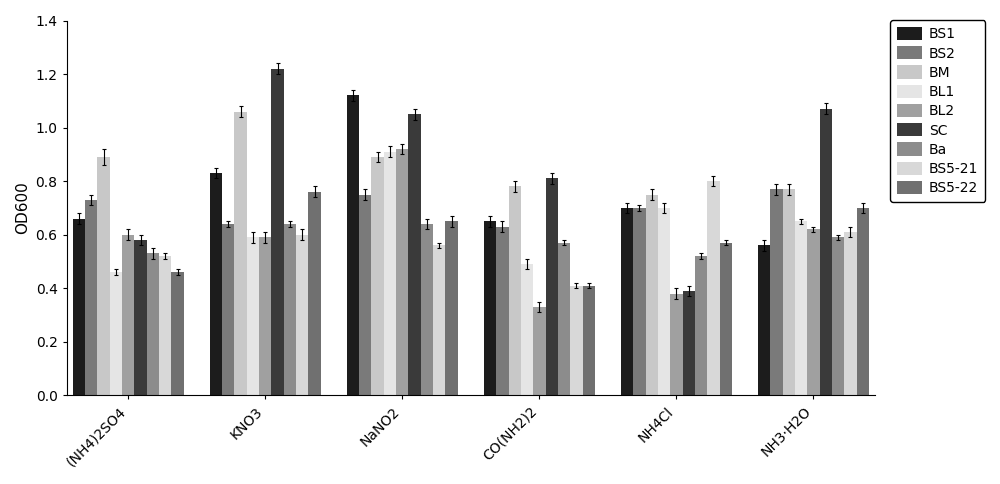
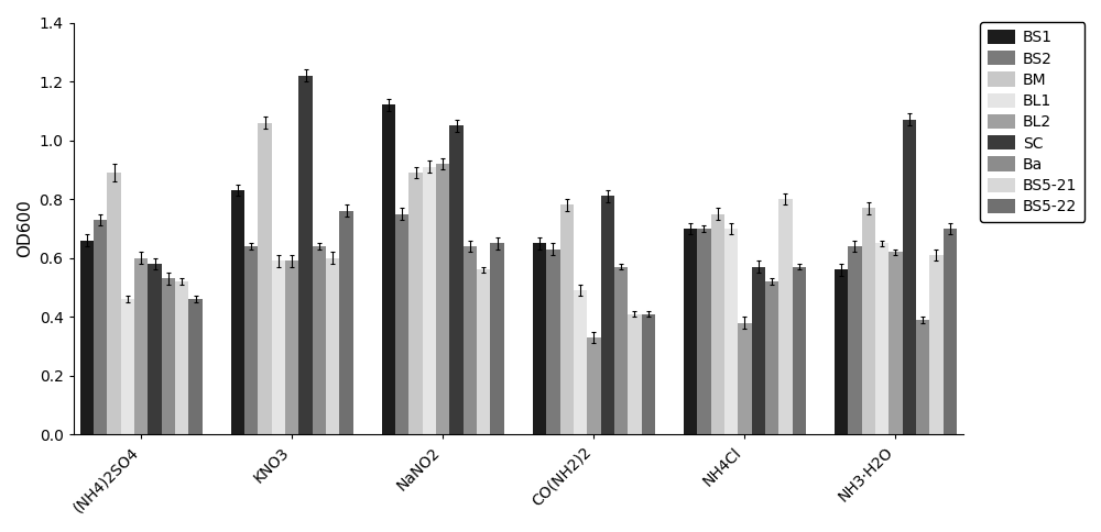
SC/NH4Cl: 0.39 -> 0.57
BS2/NH3·H2O: 0.77 -> 0.64
Ba/NH3·H2O: 0.59 -> 0.39
